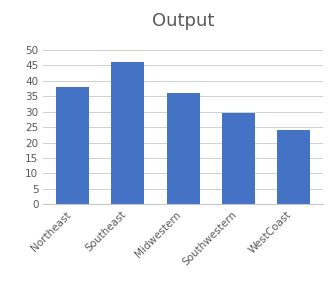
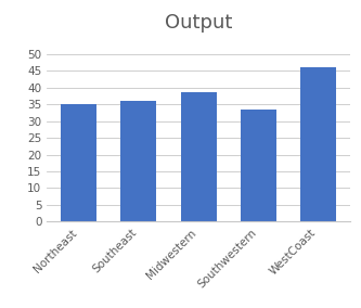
Northeast: 38.0 -> 35.0
Southeast: 46.0 -> 36.0
Midwestern: 36.0 -> 38.5
Southwestern: 29.5 -> 33.5
WestCoast: 24.0 -> 46.0
